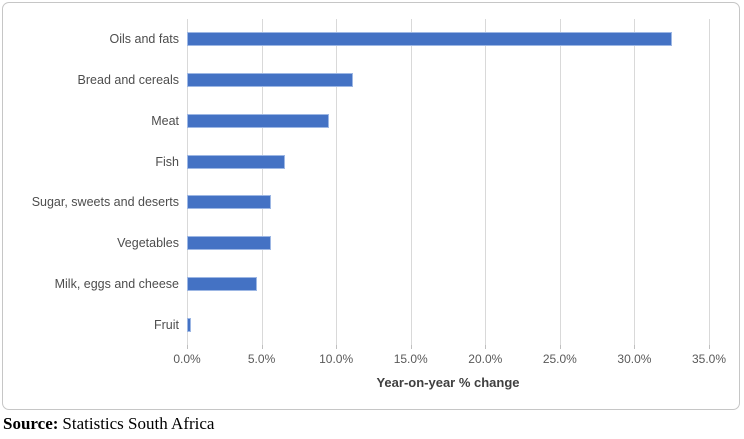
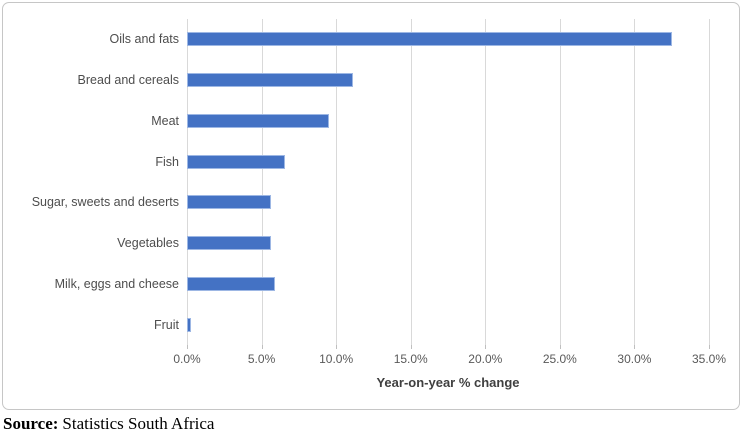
Milk, eggs and cheese: 4.7% -> 5.9%
